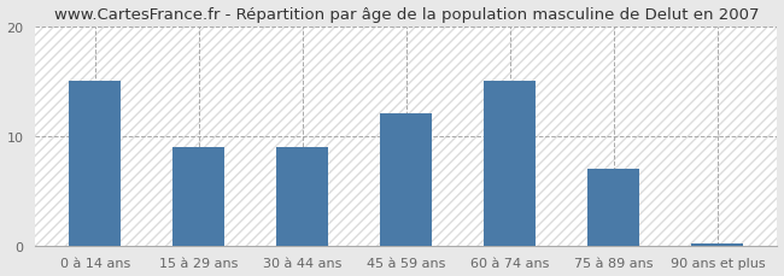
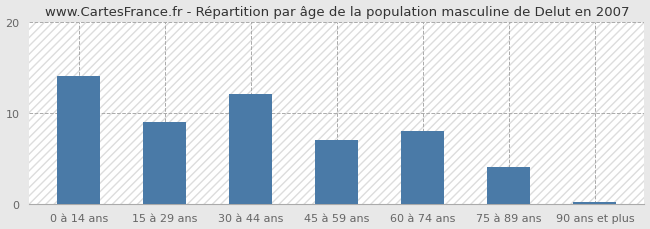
0 à 14 ans: 15.0 -> 14.0
30 à 44 ans: 9.0 -> 12.0
45 à 59 ans: 12.0 -> 7.0
60 à 74 ans: 15.0 -> 8.0
75 à 89 ans: 7.0 -> 4.0
